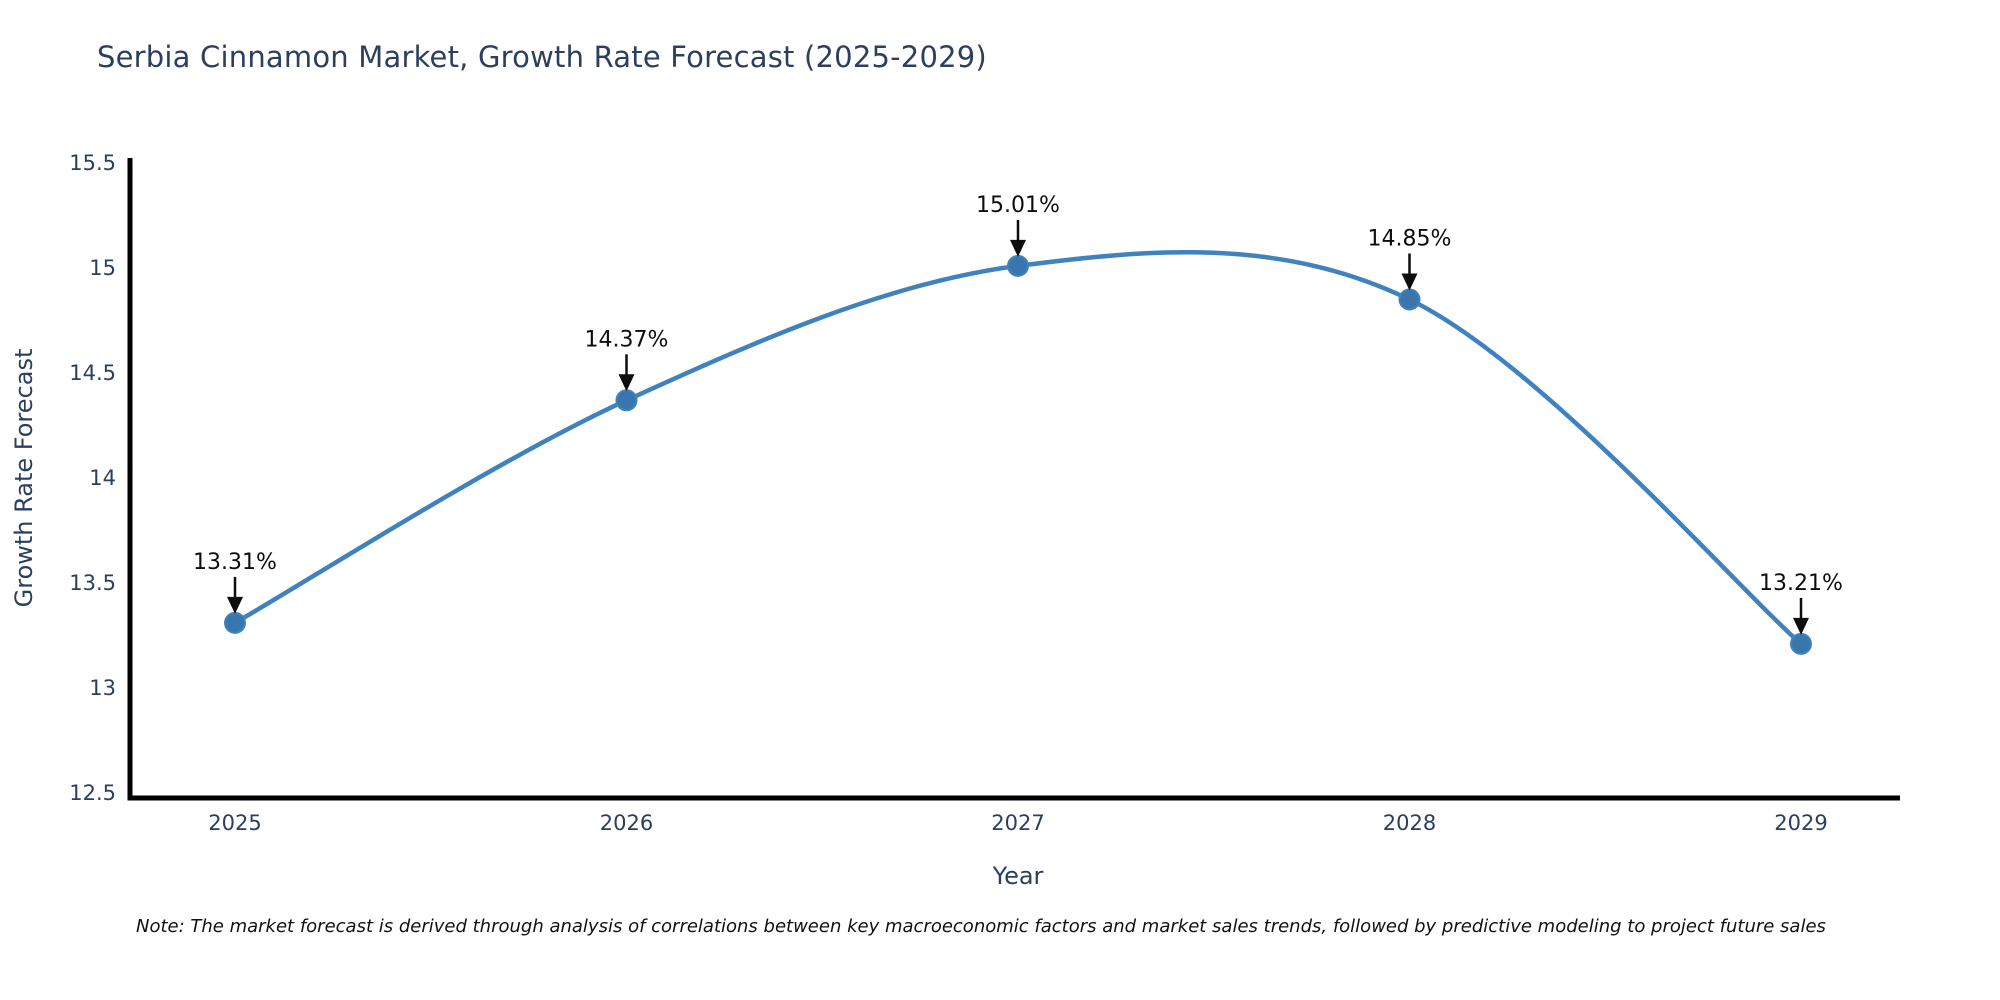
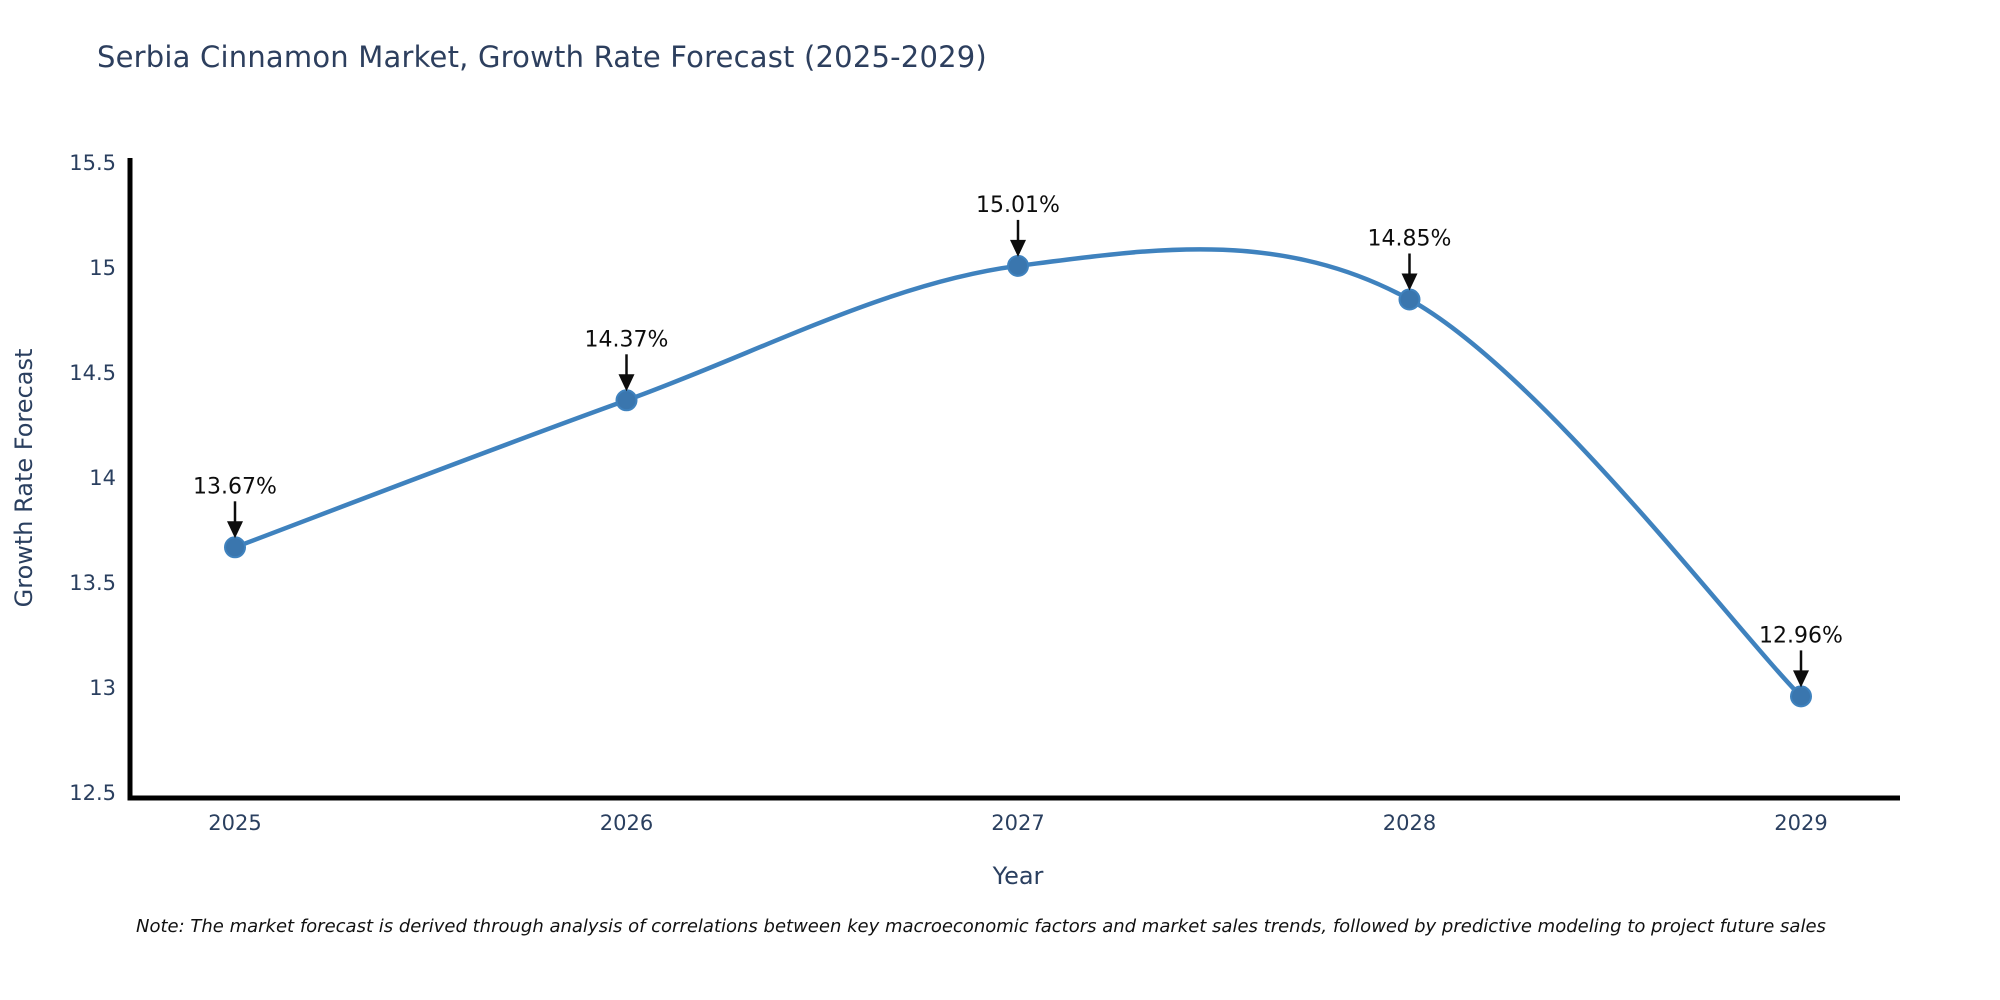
2025: 13.31% -> 13.67%
2029: 13.21% -> 12.96%
